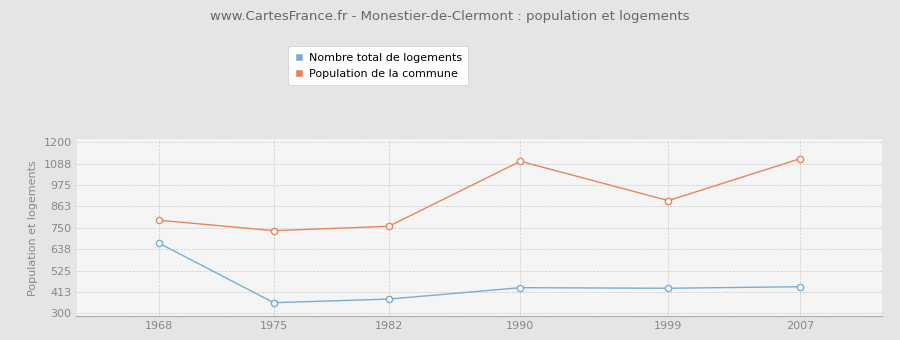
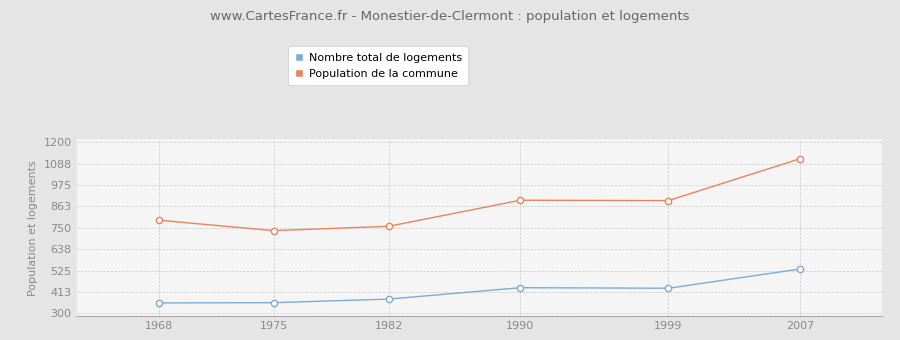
Nombre total de logements/1968: 670 -> 360
Population de la commune/1990: 1100 -> 900
Nombre total de logements/2007: 440 -> 530
